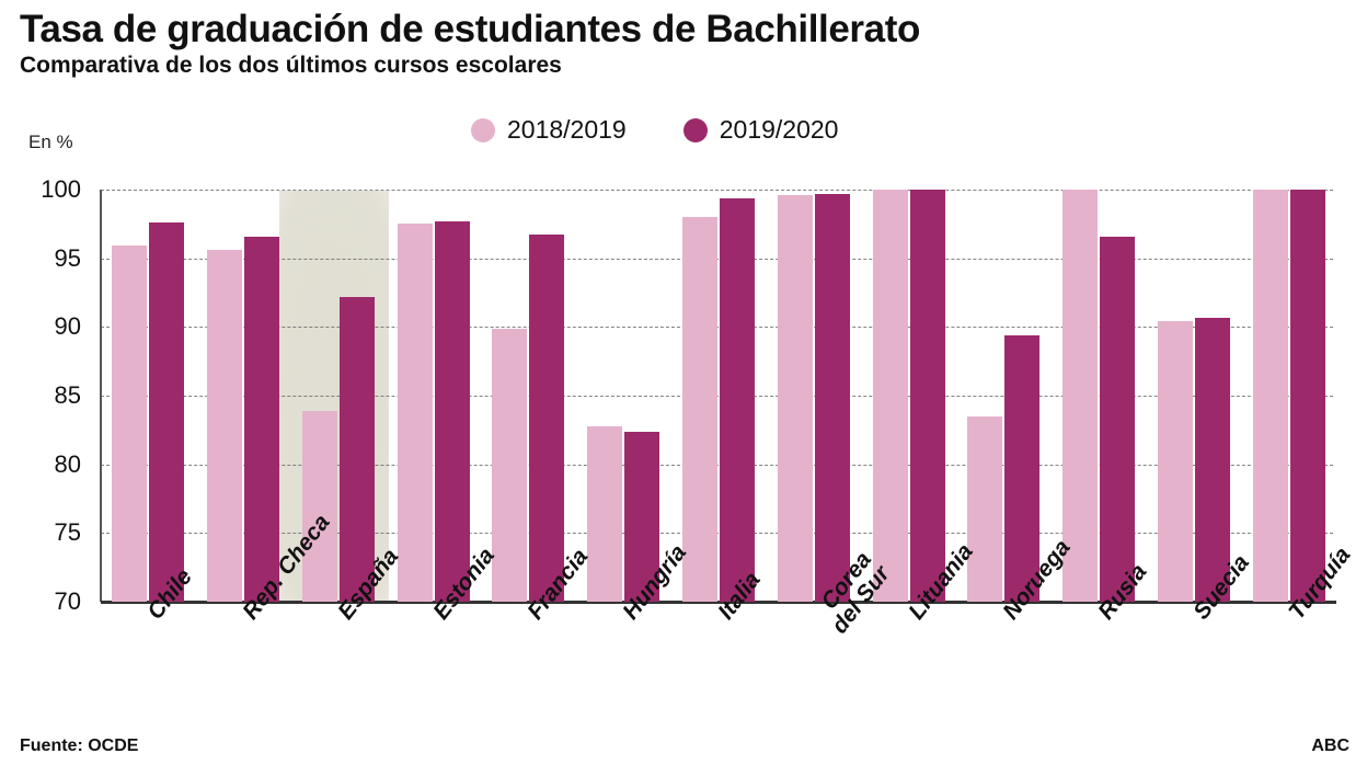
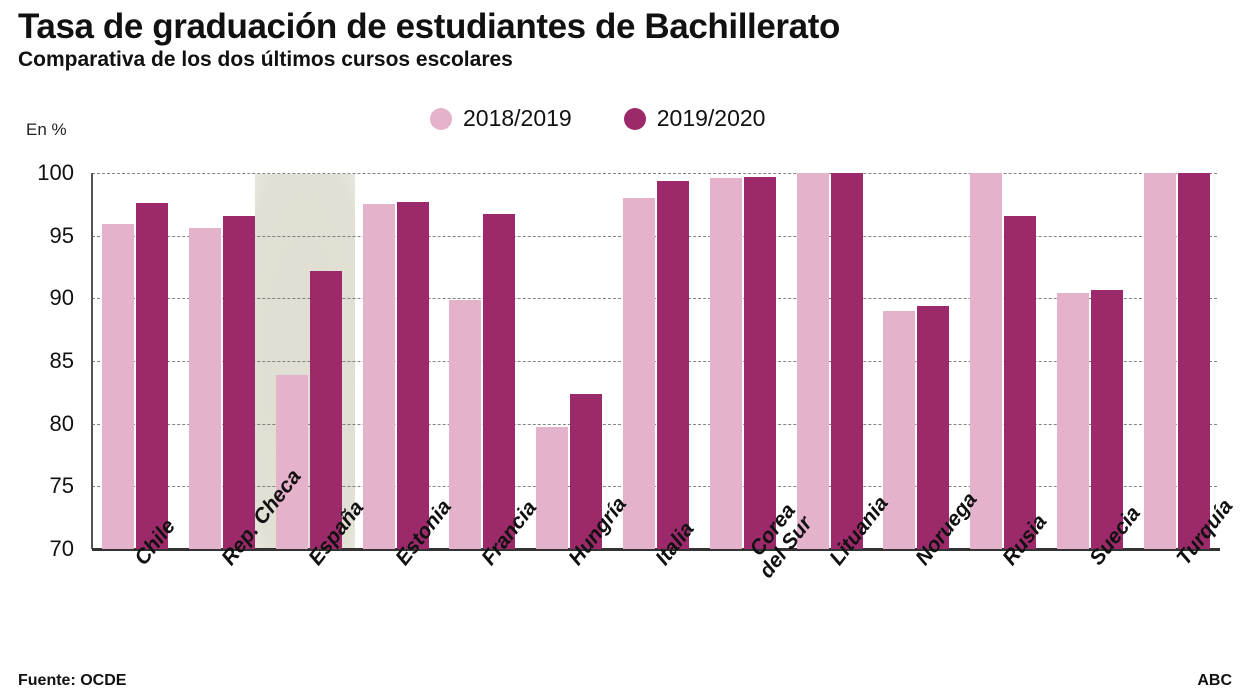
2018/2019/Hungría: 82.8 -> 79.7
2018/2019/Noruega: 83.5 -> 89.0
